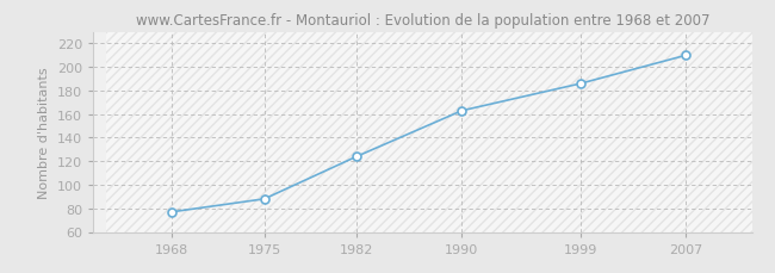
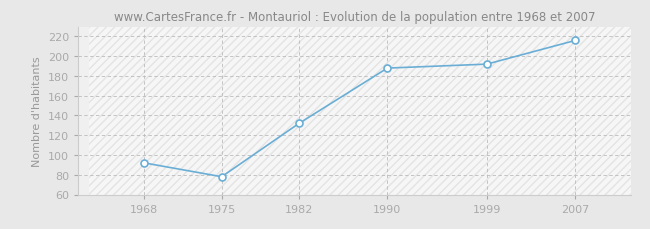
1968: 77 -> 92
1975: 88 -> 78
1982: 124 -> 132
1990: 163 -> 188
1999: 186 -> 192
2007: 210 -> 216
